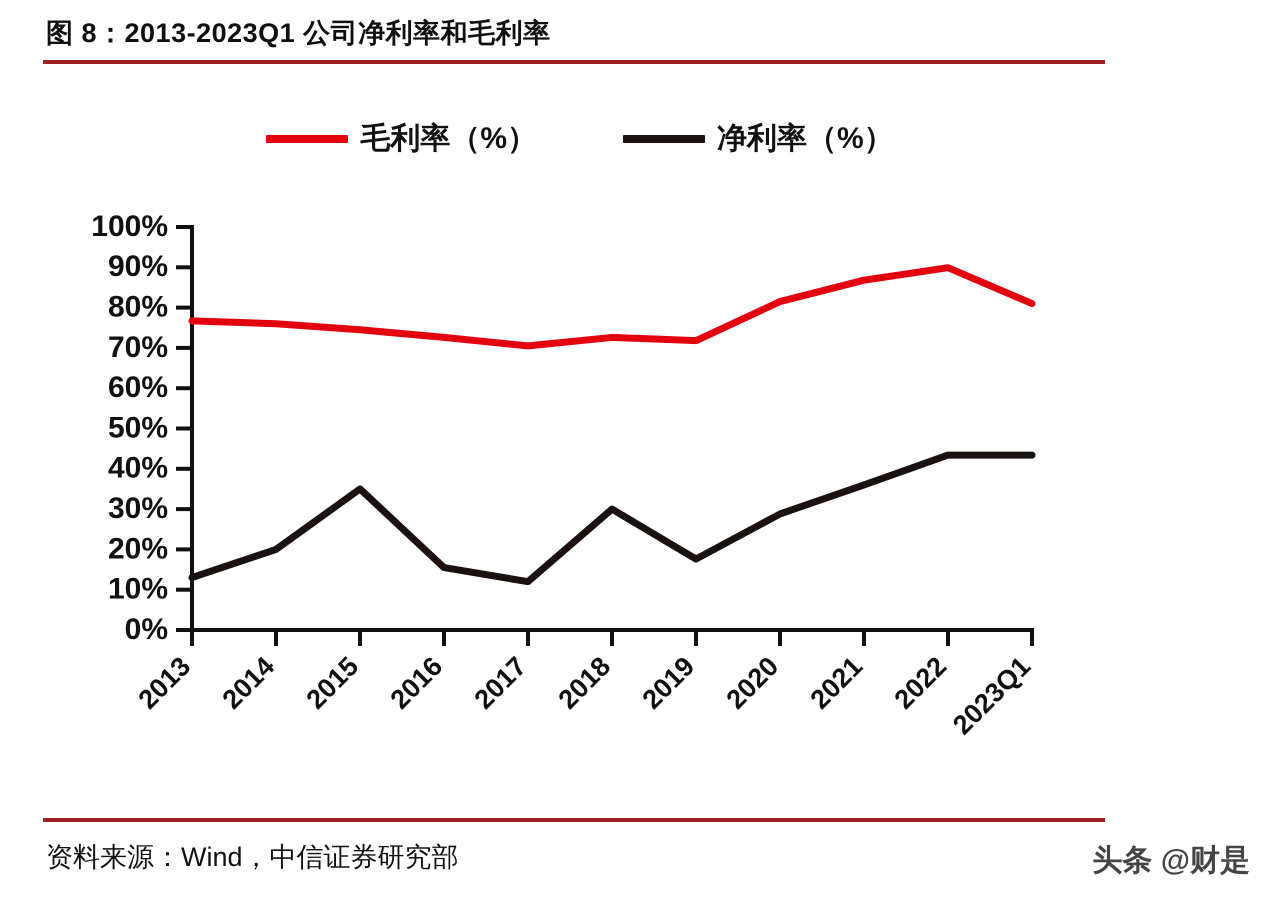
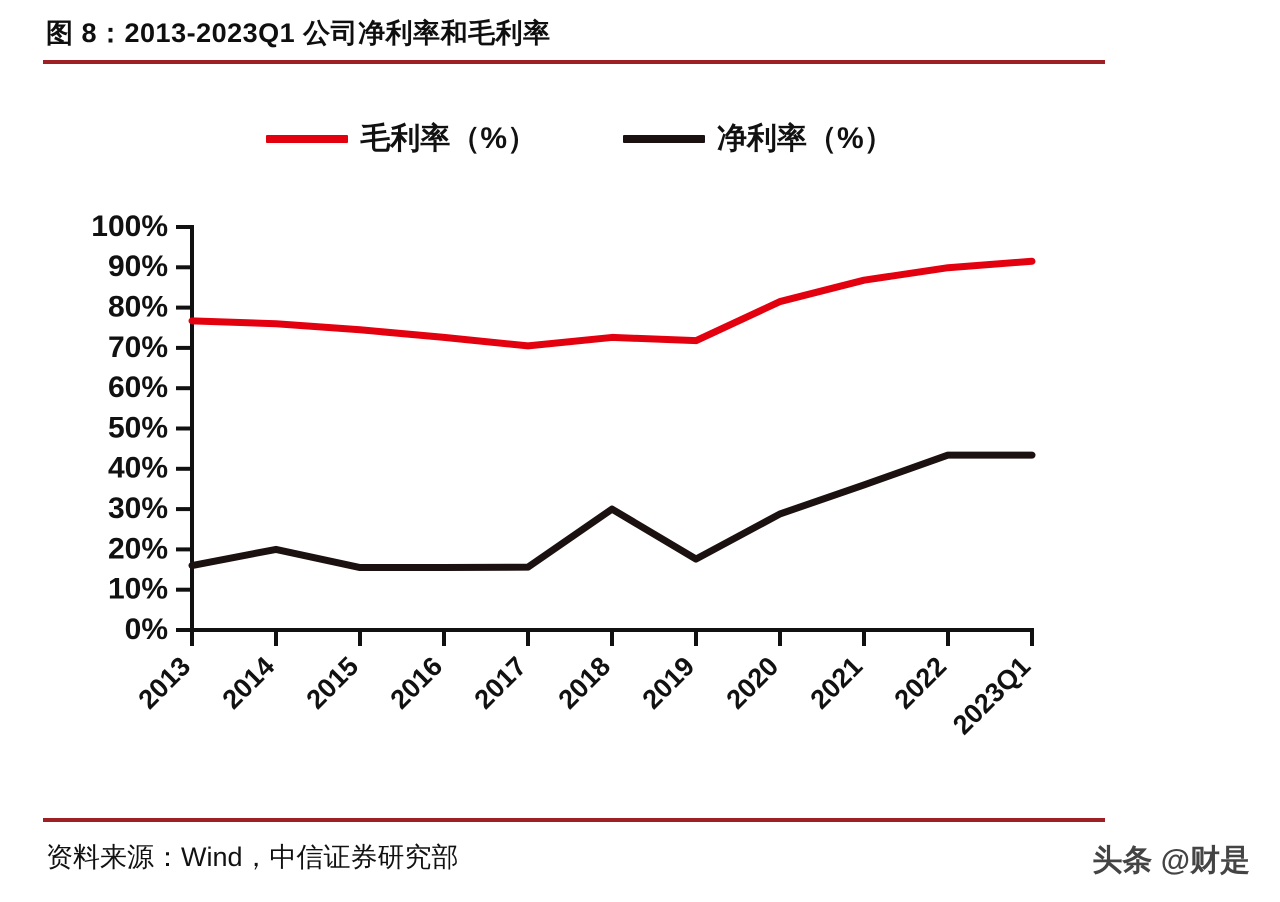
净利率（%）/2013: 13% -> 16%
净利率（%）/2015: 35% -> 16%
净利率（%）/2017: 12% -> 16%
毛利率（%）/2023Q1: 81% -> 92%
